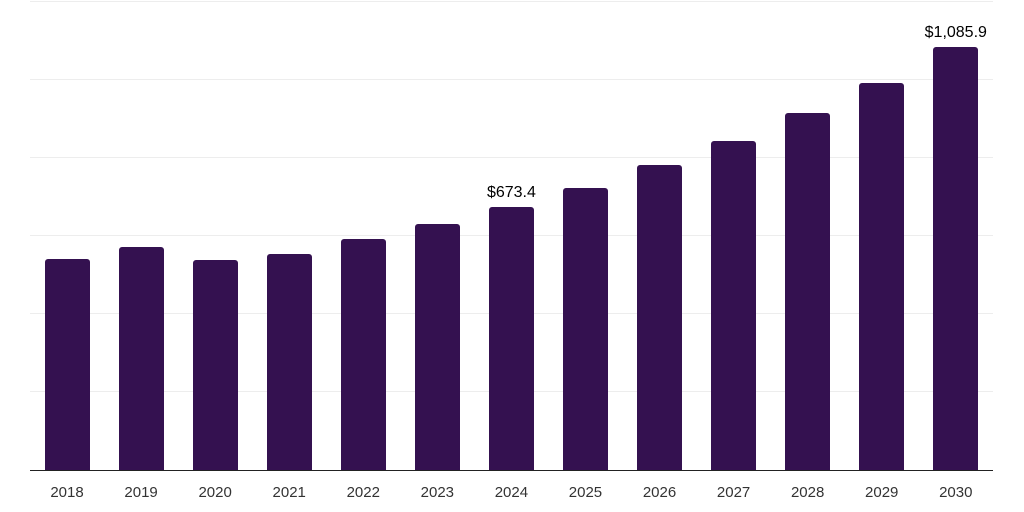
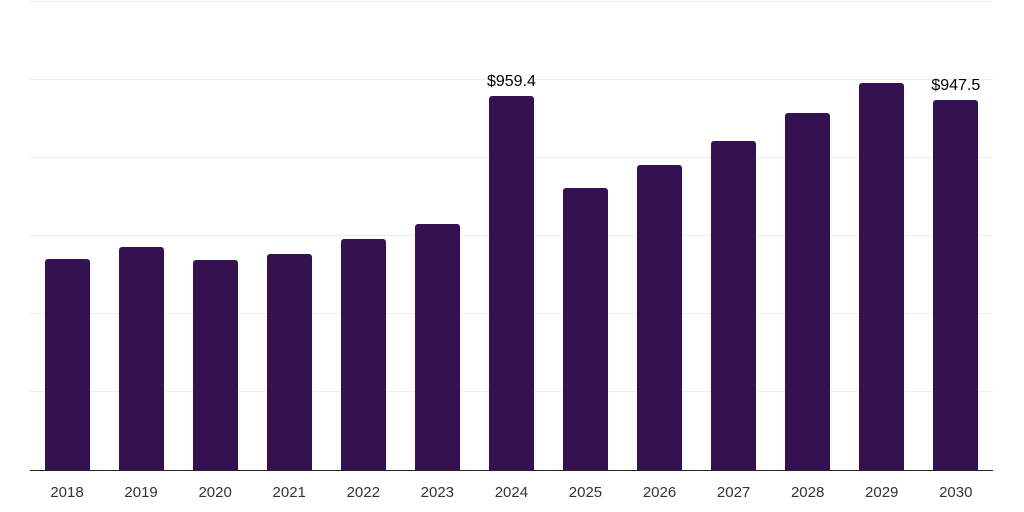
2024: $673.4 -> $959.4
2030: $1,085.9 -> $947.5
